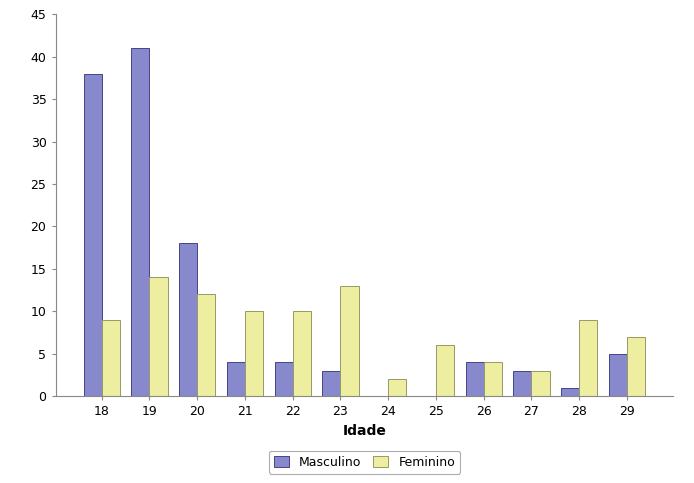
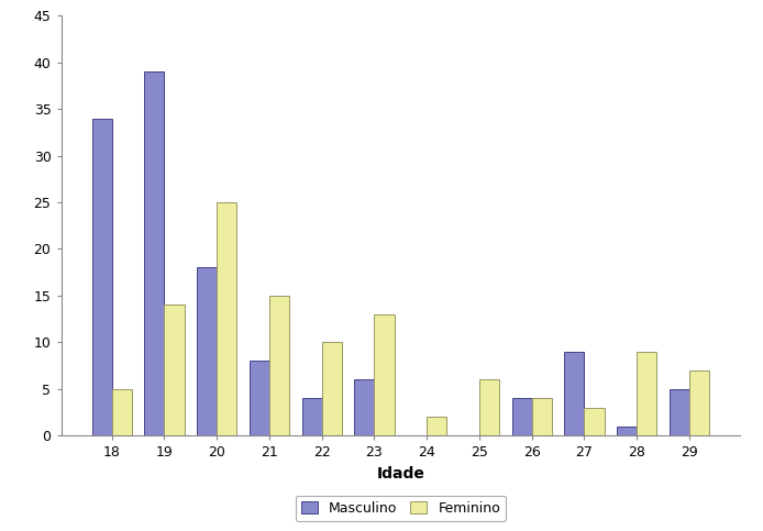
Masculino/18: 38 -> 34
Feminino/18: 9 -> 5
Masculino/19: 41 -> 39
Feminino/20: 12 -> 25
Masculino/21: 4 -> 8
Feminino/21: 10 -> 15
Masculino/23: 3 -> 6
Masculino/27: 3 -> 9
